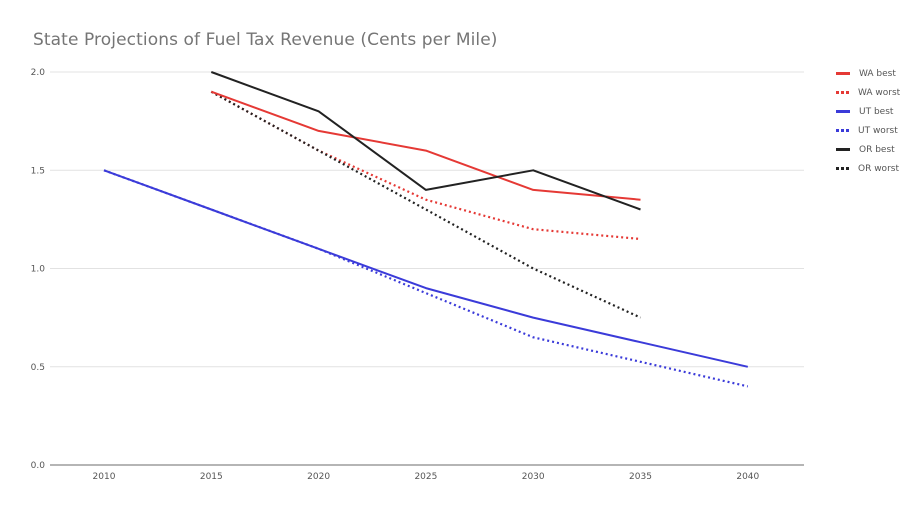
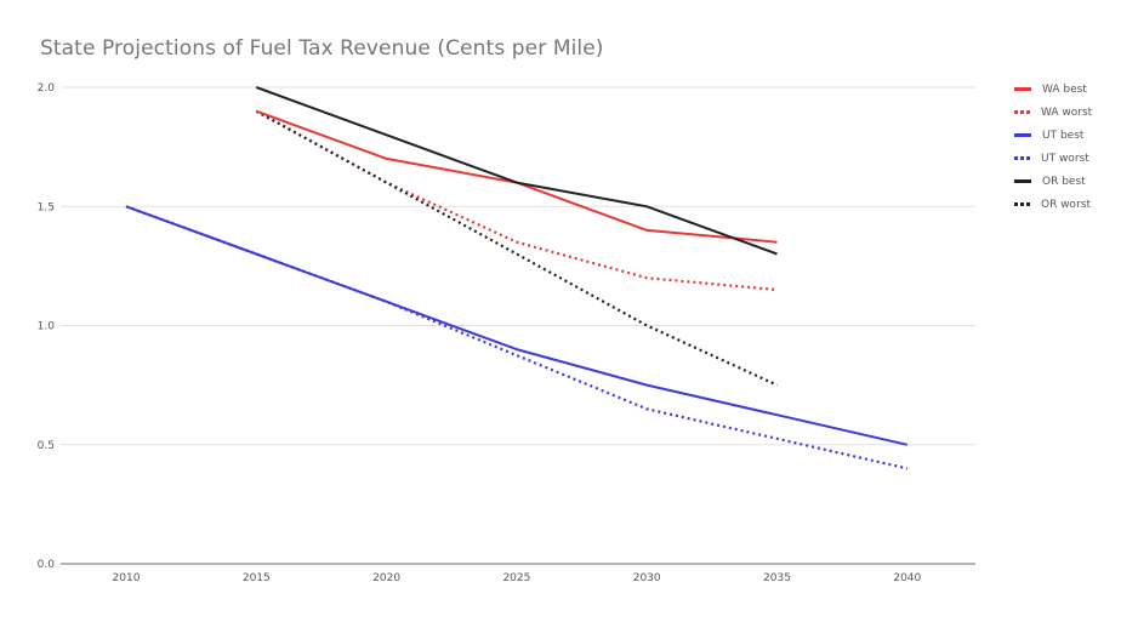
OR best/2025: 1.4 -> 1.6
